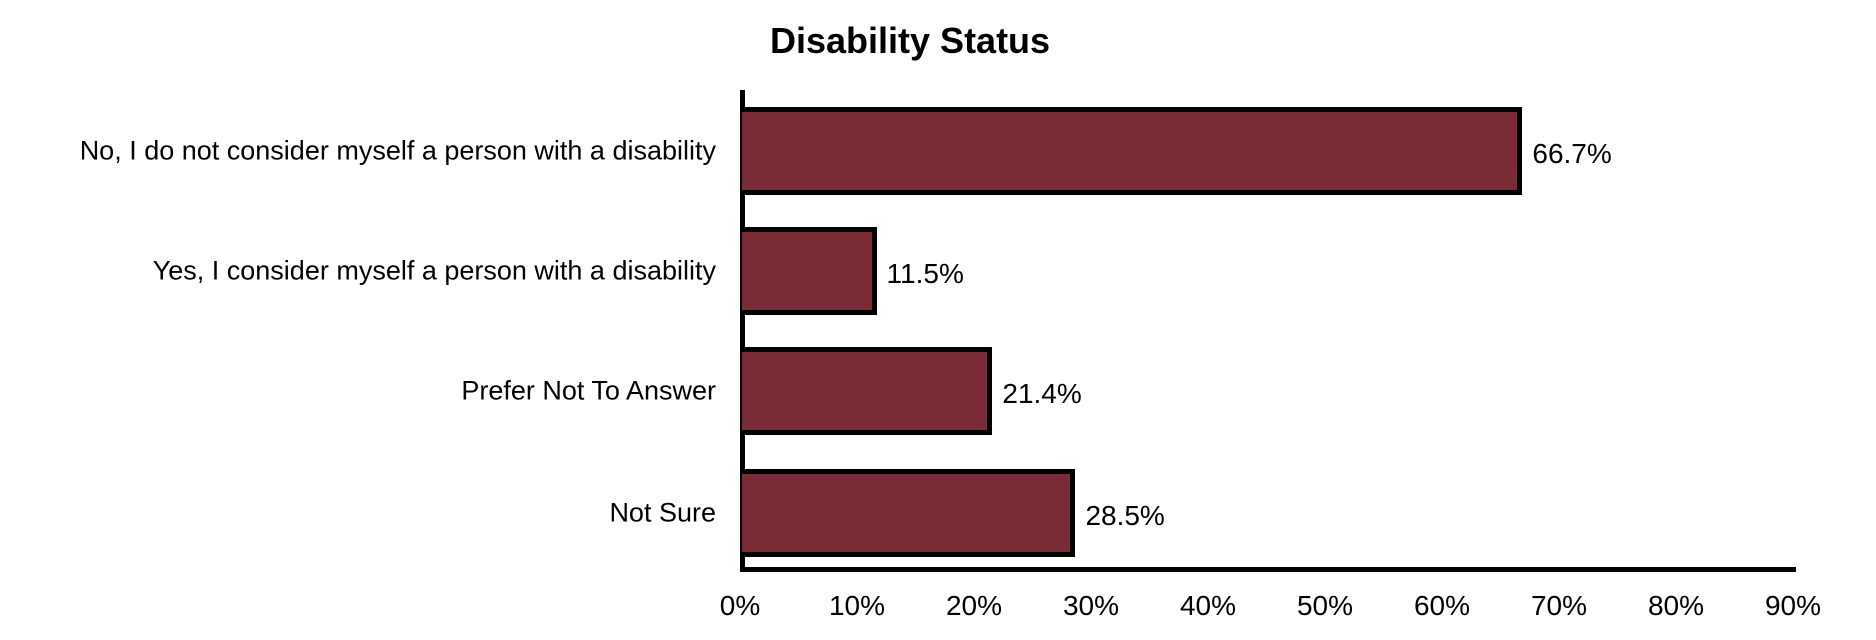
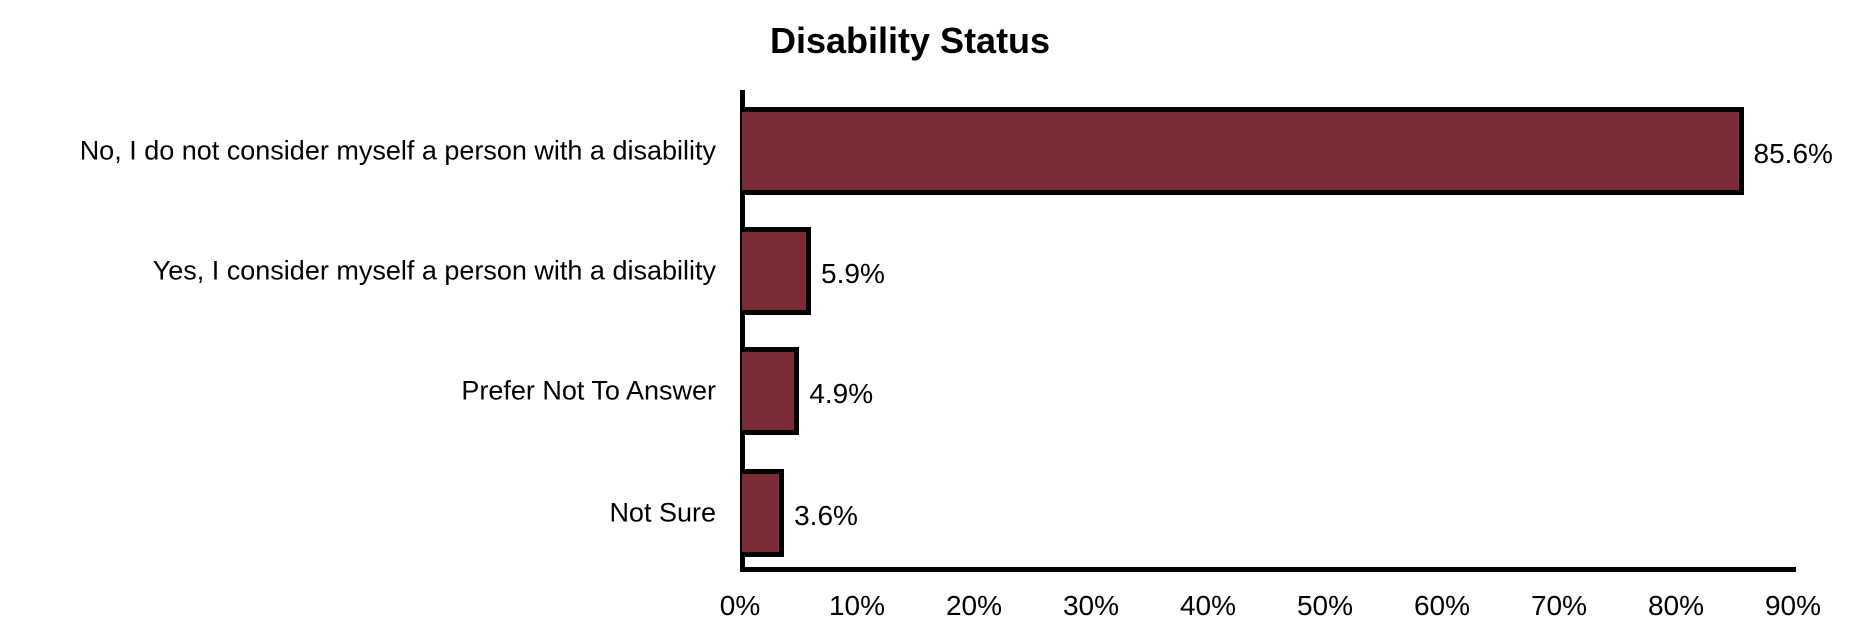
No, I do not consider myself a person with a disability: 66.7% -> 85.6%
Yes, I consider myself a person with a disability: 11.5% -> 5.9%
Prefer Not To Answer: 21.4% -> 4.9%
Not Sure: 28.5% -> 3.6%
